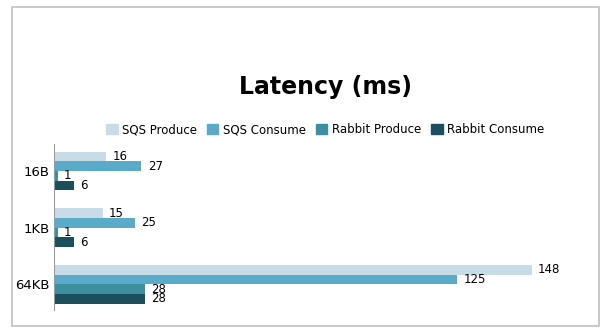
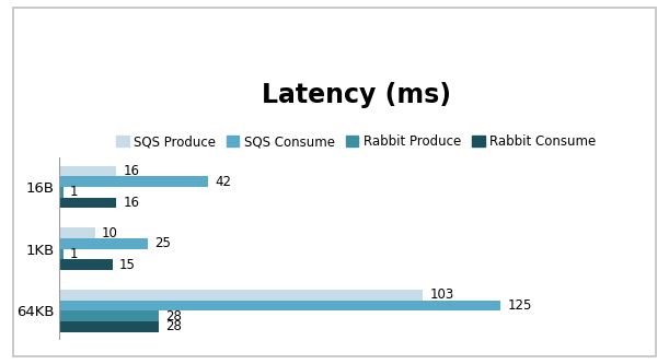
SQS Consume/16B: 27 -> 42
Rabbit Consume/16B: 6 -> 16
SQS Produce/1KB: 15 -> 10
Rabbit Consume/1KB: 6 -> 15
SQS Produce/64KB: 148 -> 103
